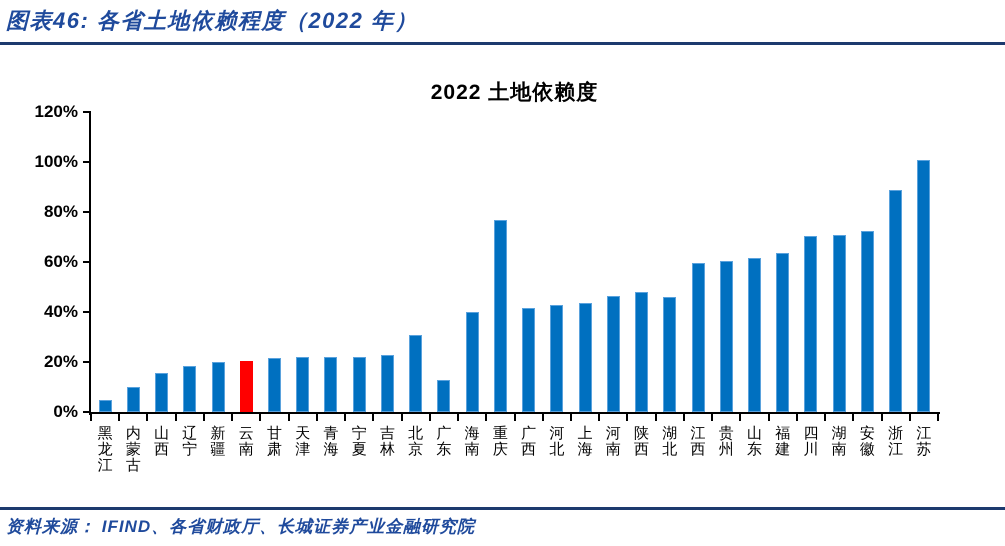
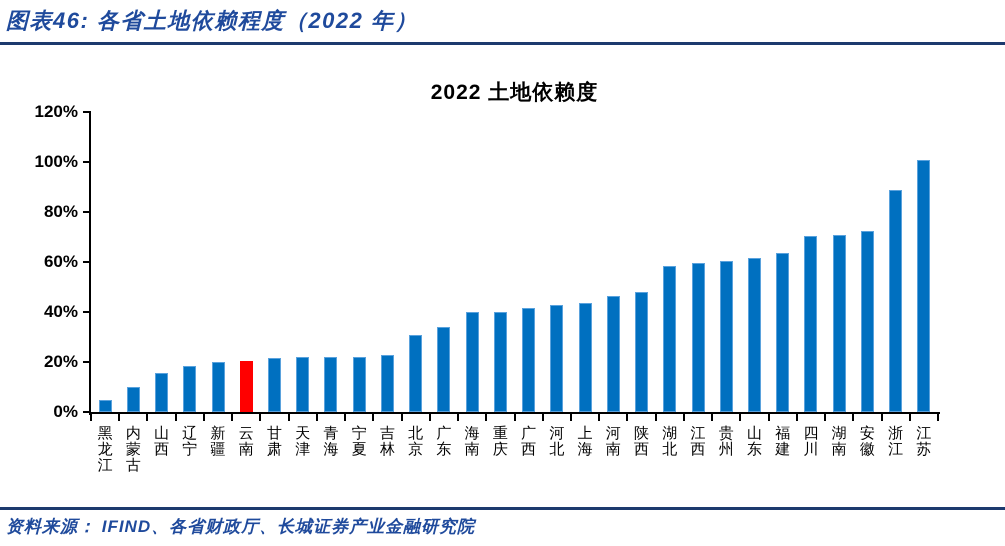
广东: 13% -> 34%
重庆: 77% -> 40%
湖北: 46% -> 58%
